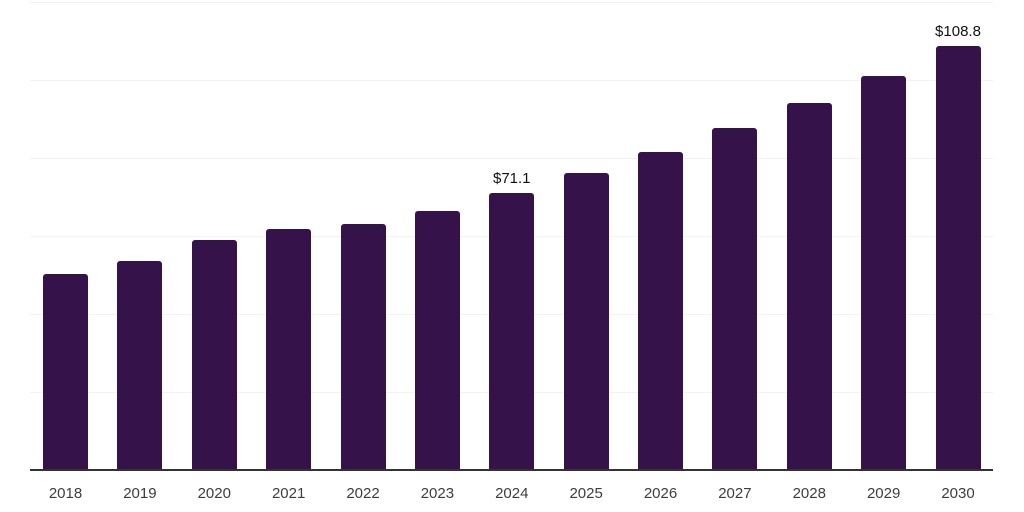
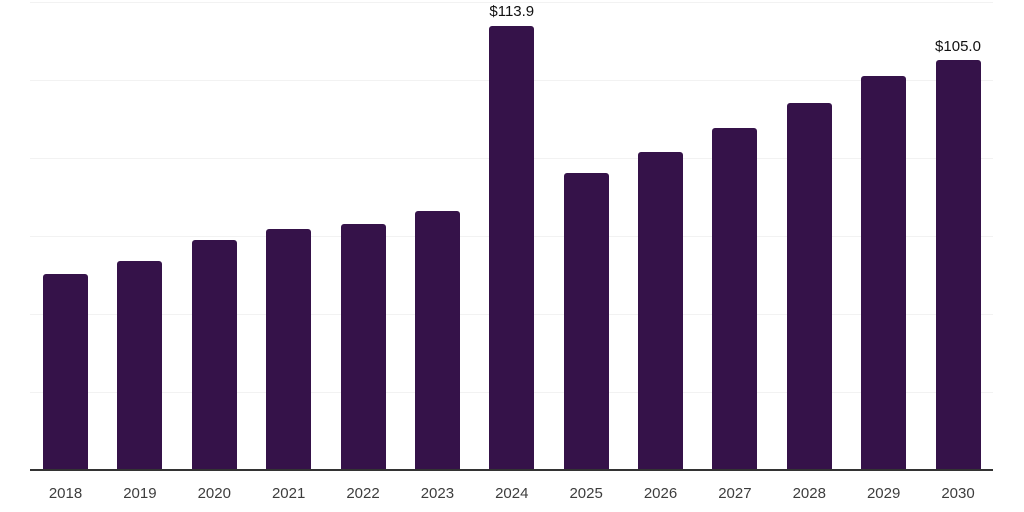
2024: $71.1 -> $113.9
2030: $108.8 -> $105.0
